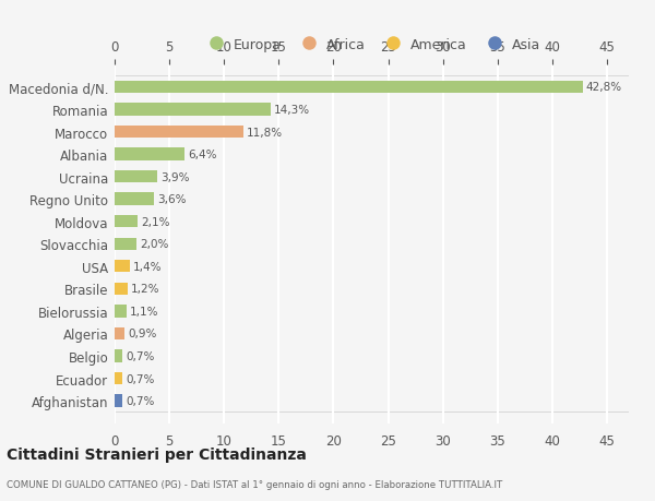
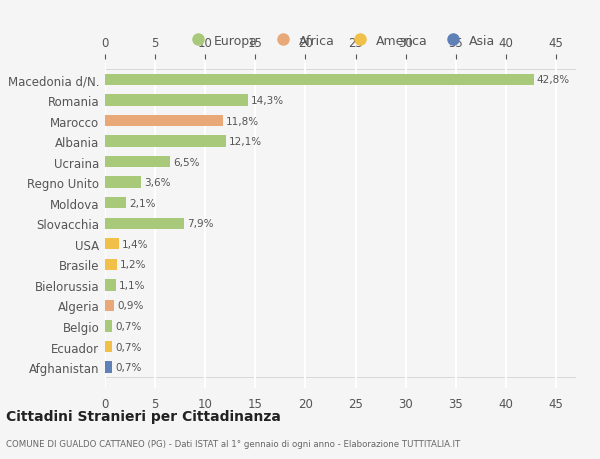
Albania: 6,4% -> 12,1%
Ucraina: 3,9% -> 6,5%
Slovacchia: 2,0% -> 7,9%
